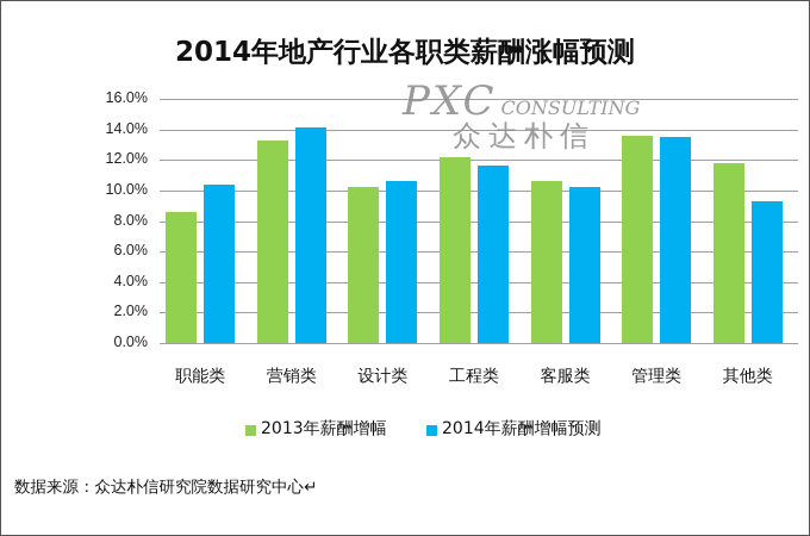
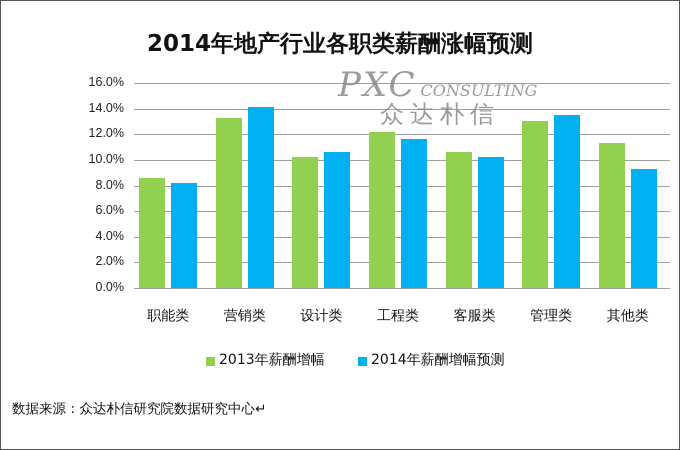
2014年薪酬增幅预测/职能类: 10.4% -> 8.2%
2013年薪酬增幅/管理类: 13.6% -> 13.0%
2013年薪酬增幅/其他类: 11.8% -> 11.3%
